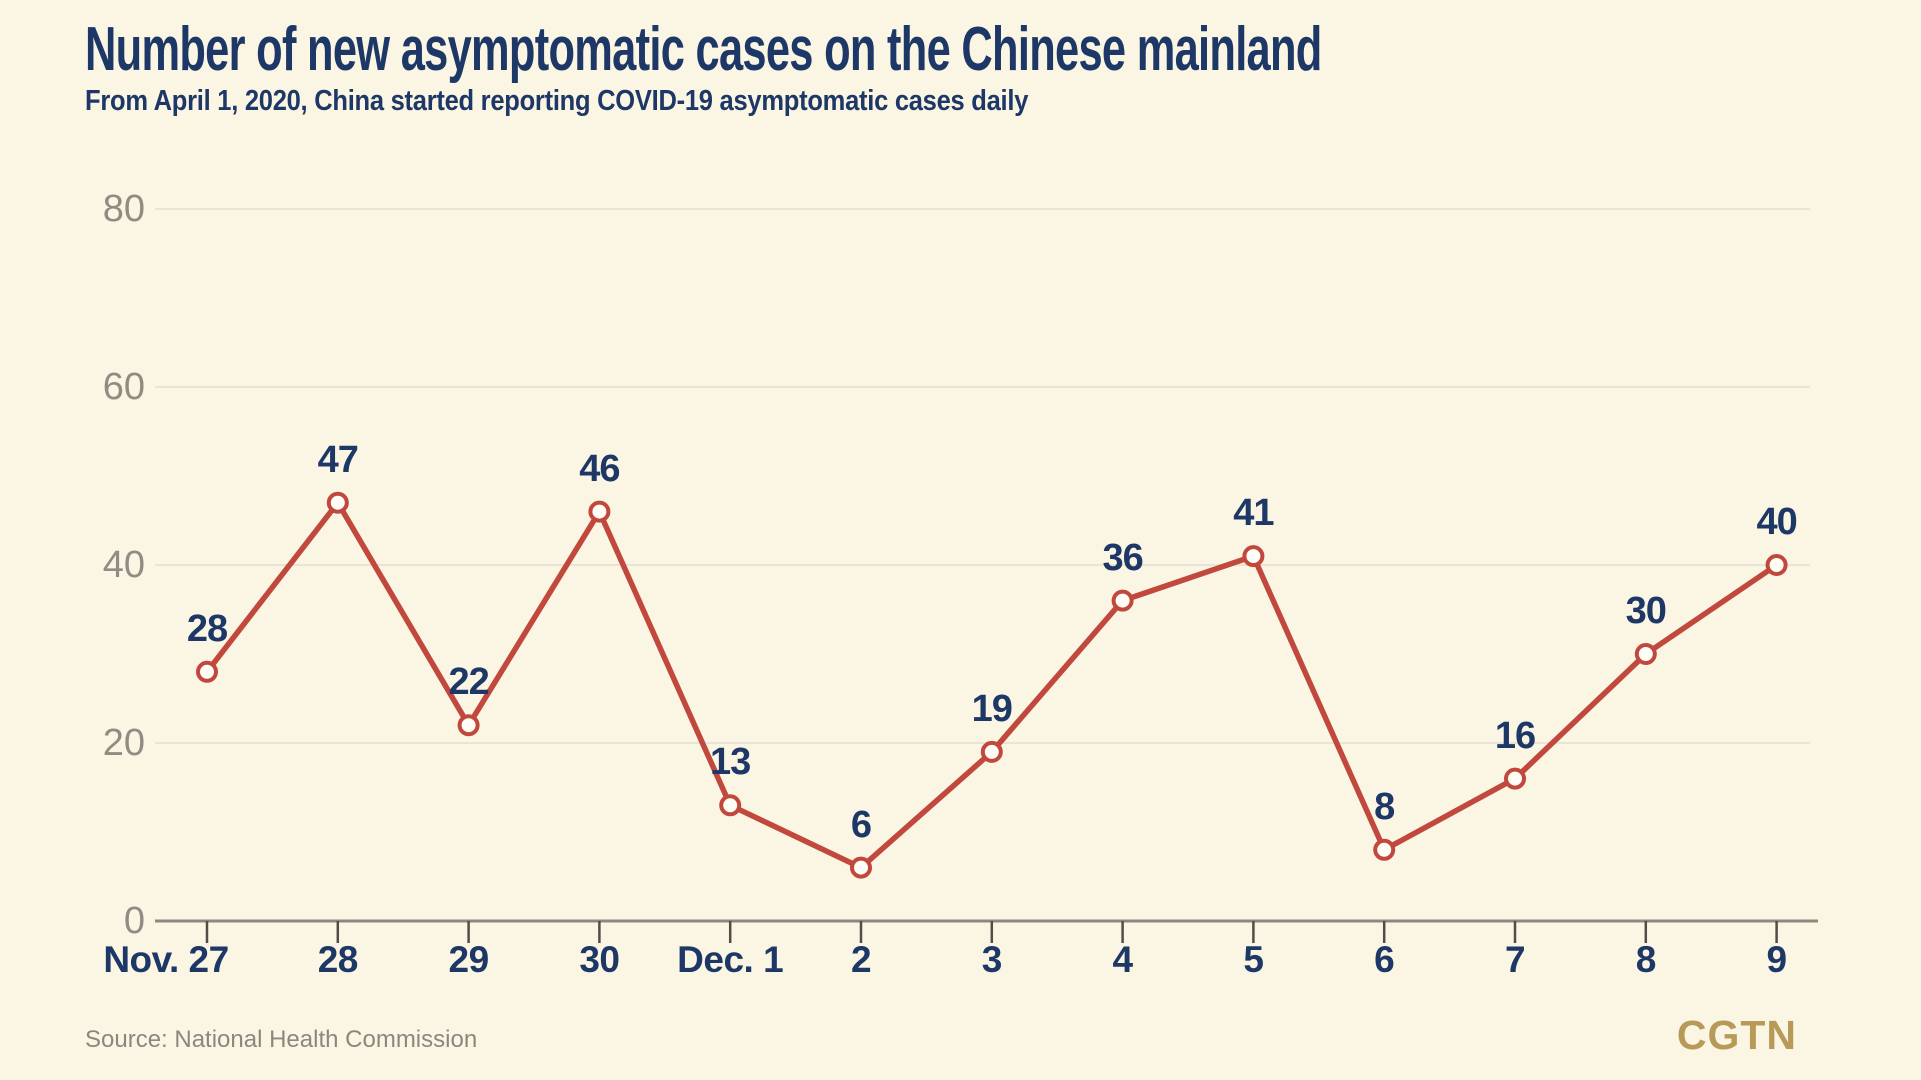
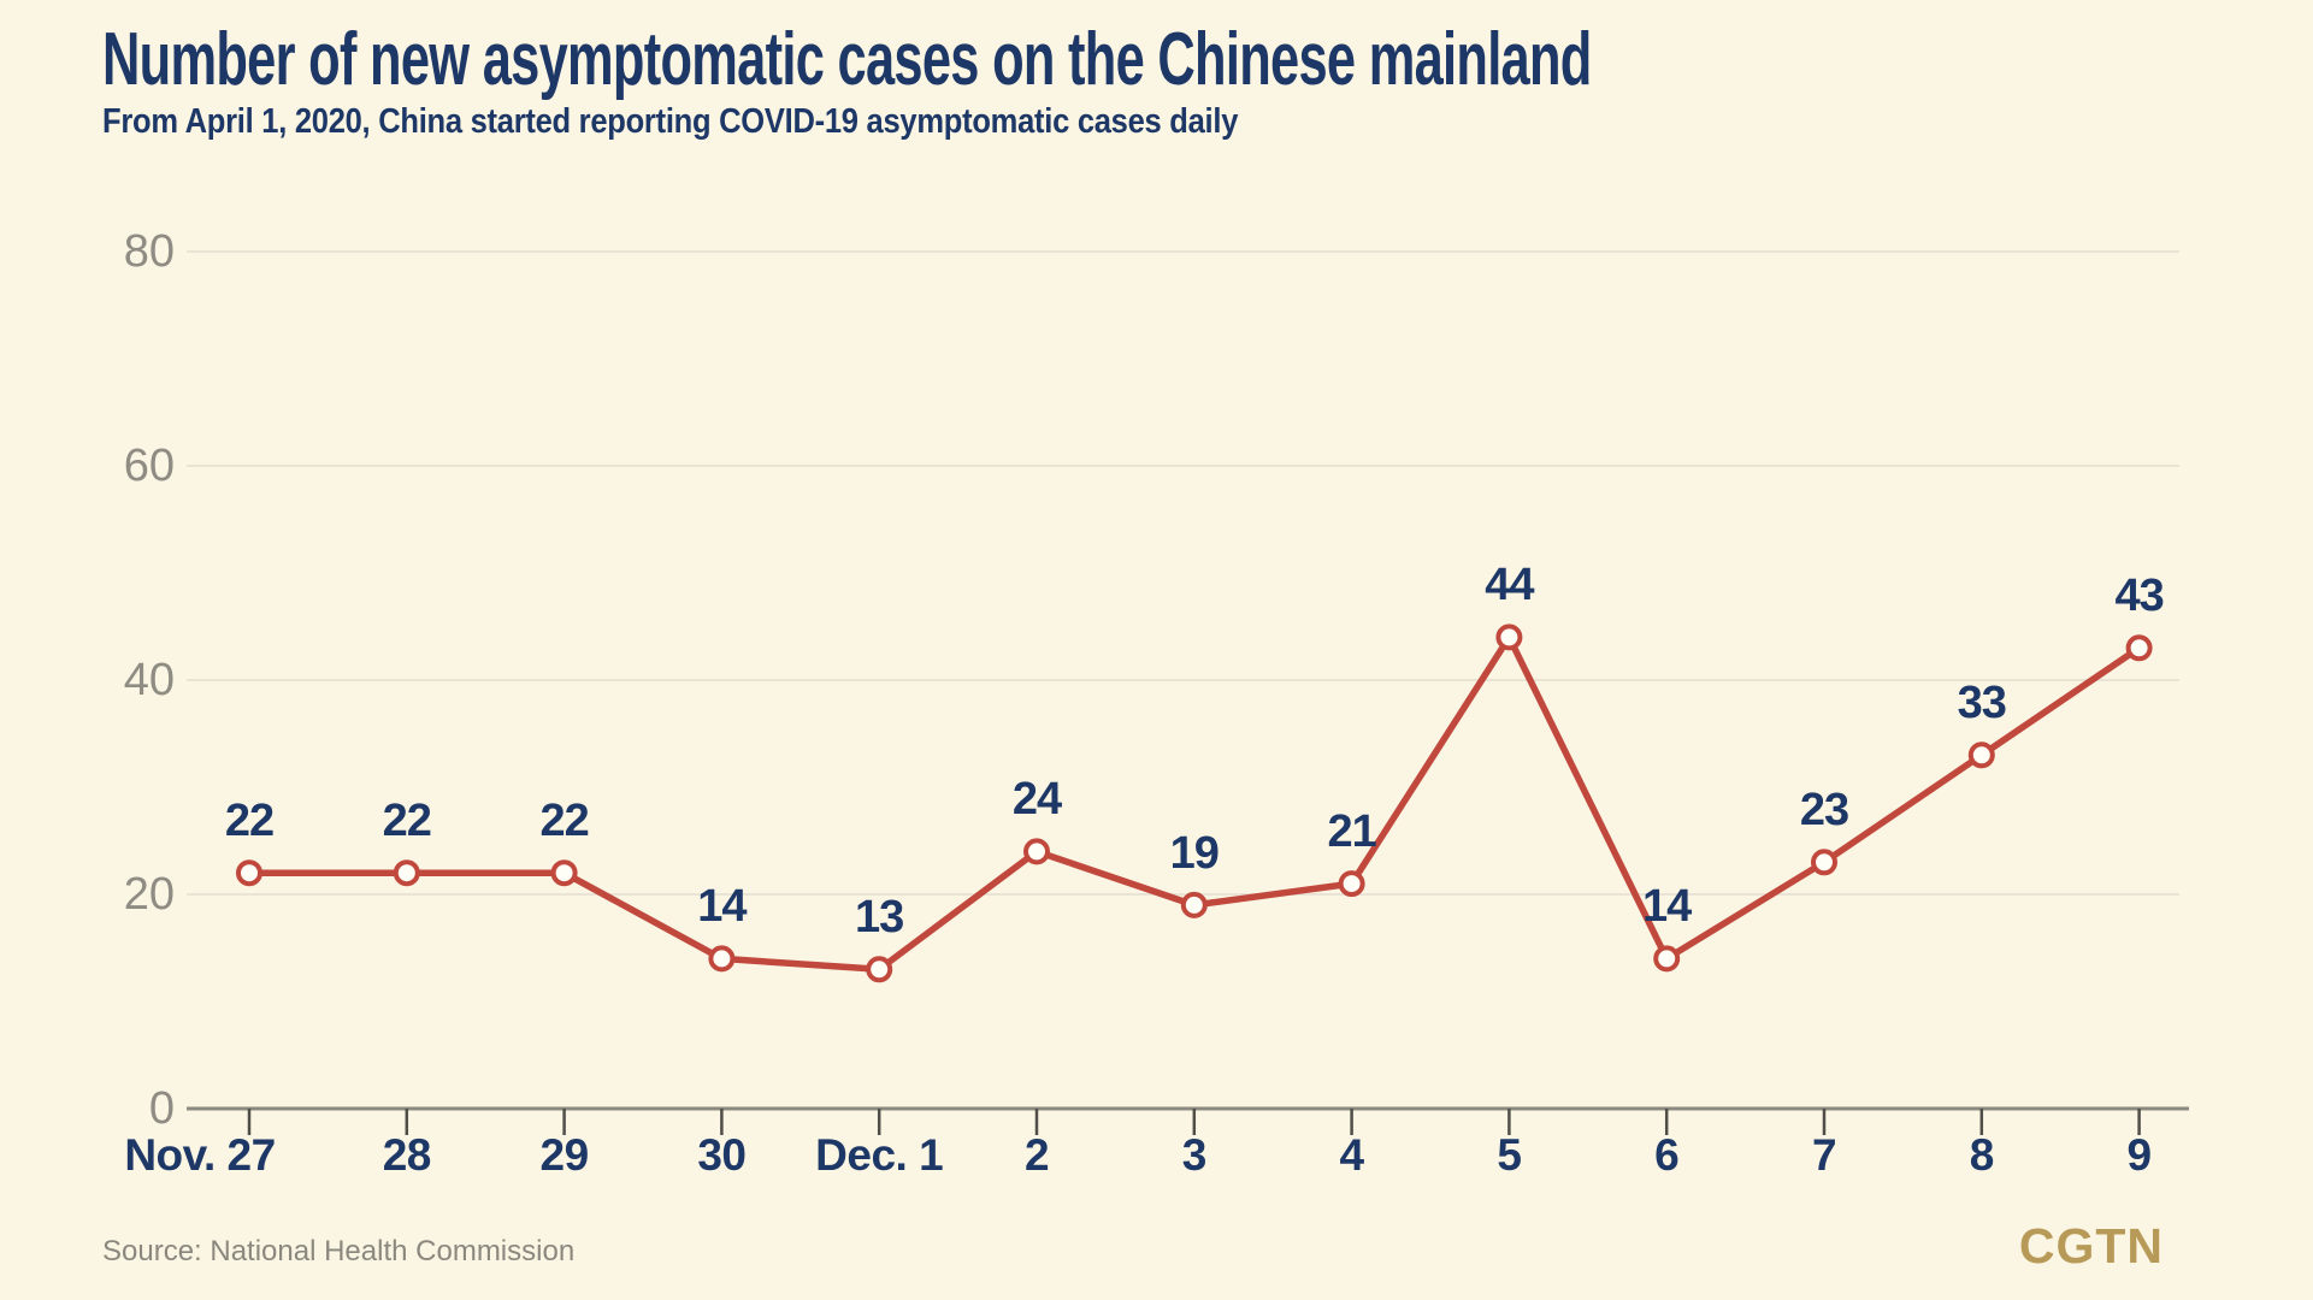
Nov. 27: 28 -> 22
28: 47 -> 22
30: 46 -> 14
2: 6 -> 24
4: 36 -> 21
5: 41 -> 44
6: 8 -> 14
7: 16 -> 23
8: 30 -> 33
9: 40 -> 43
